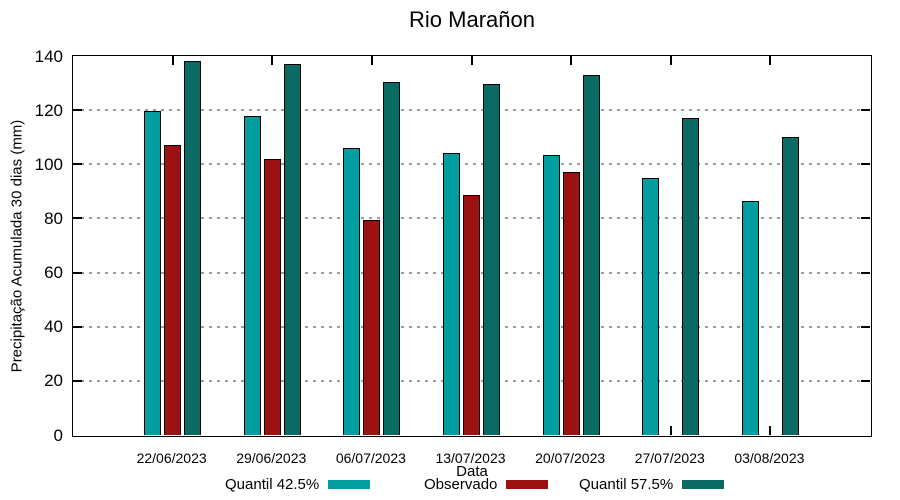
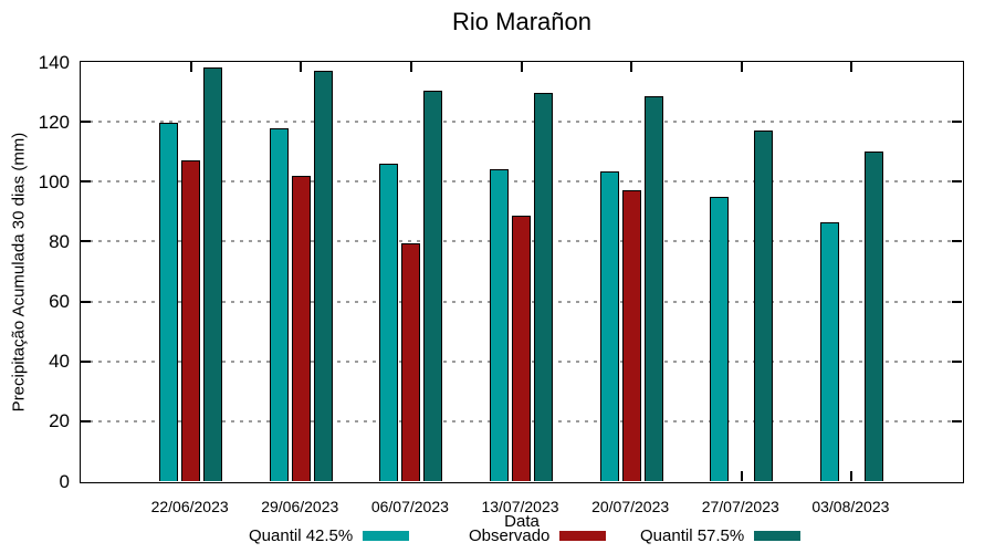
Quantil 57.5%/20/07/2023: 133 -> 128
